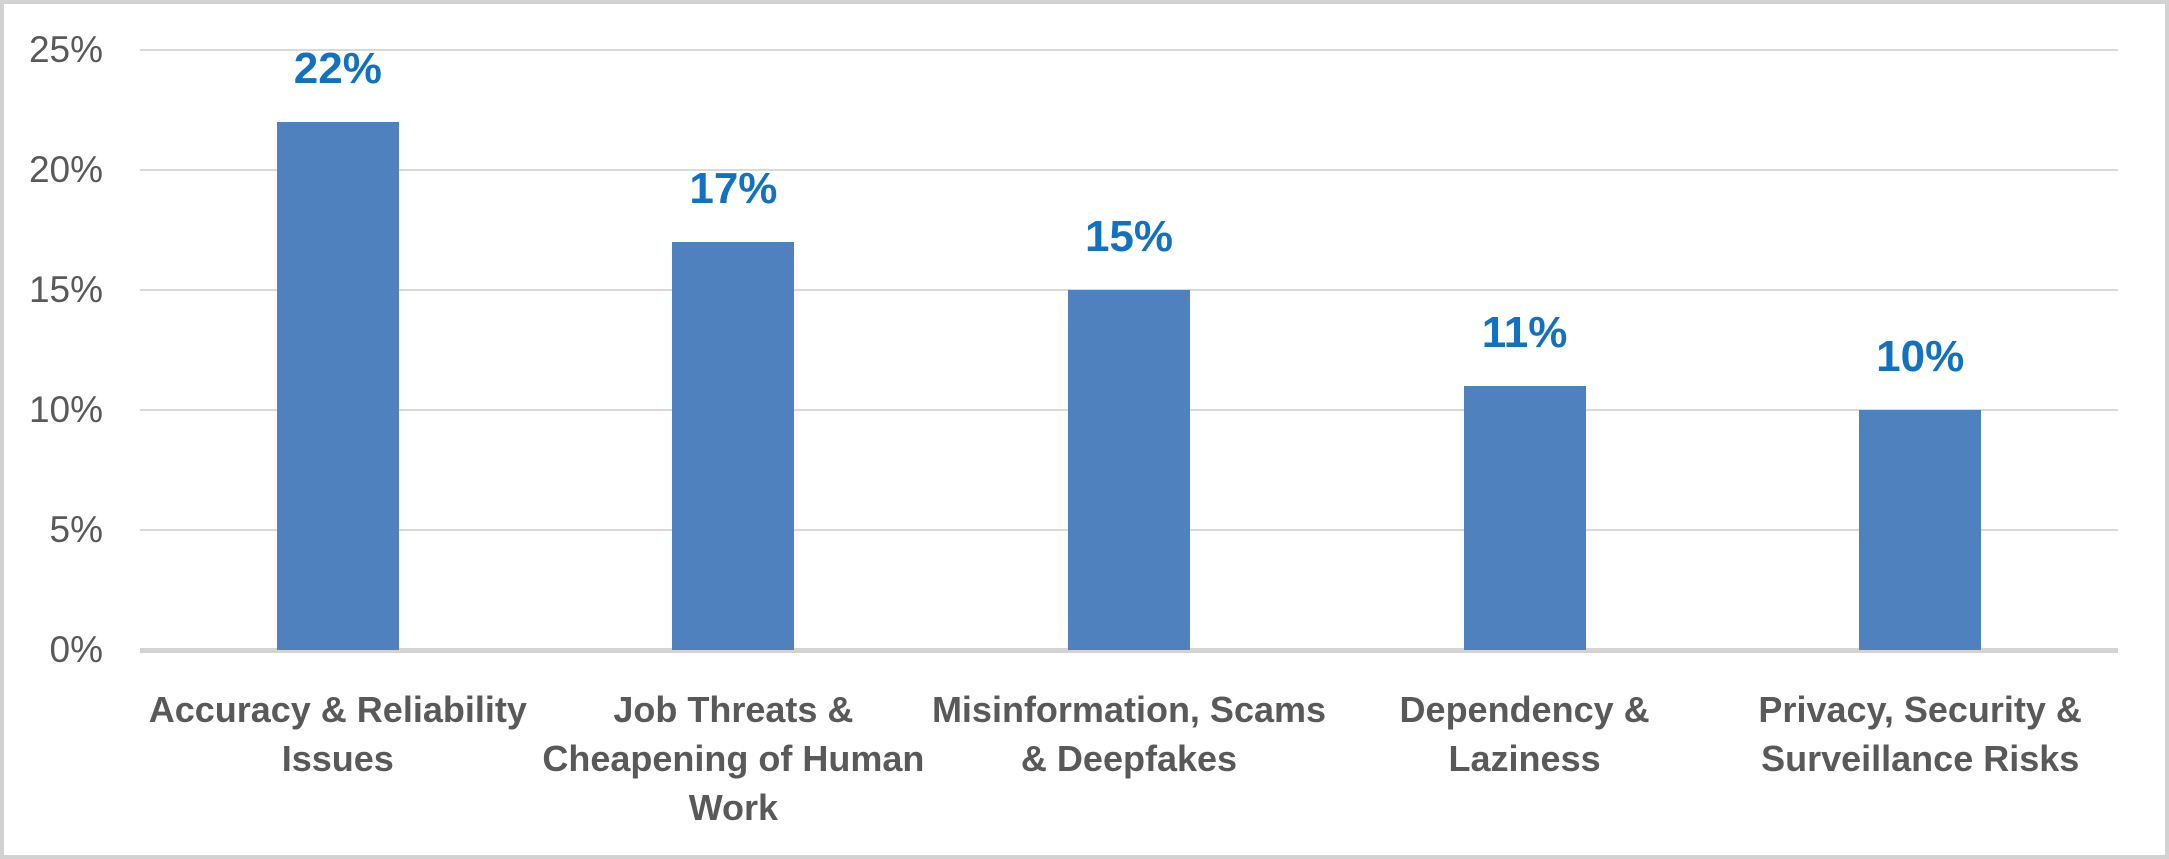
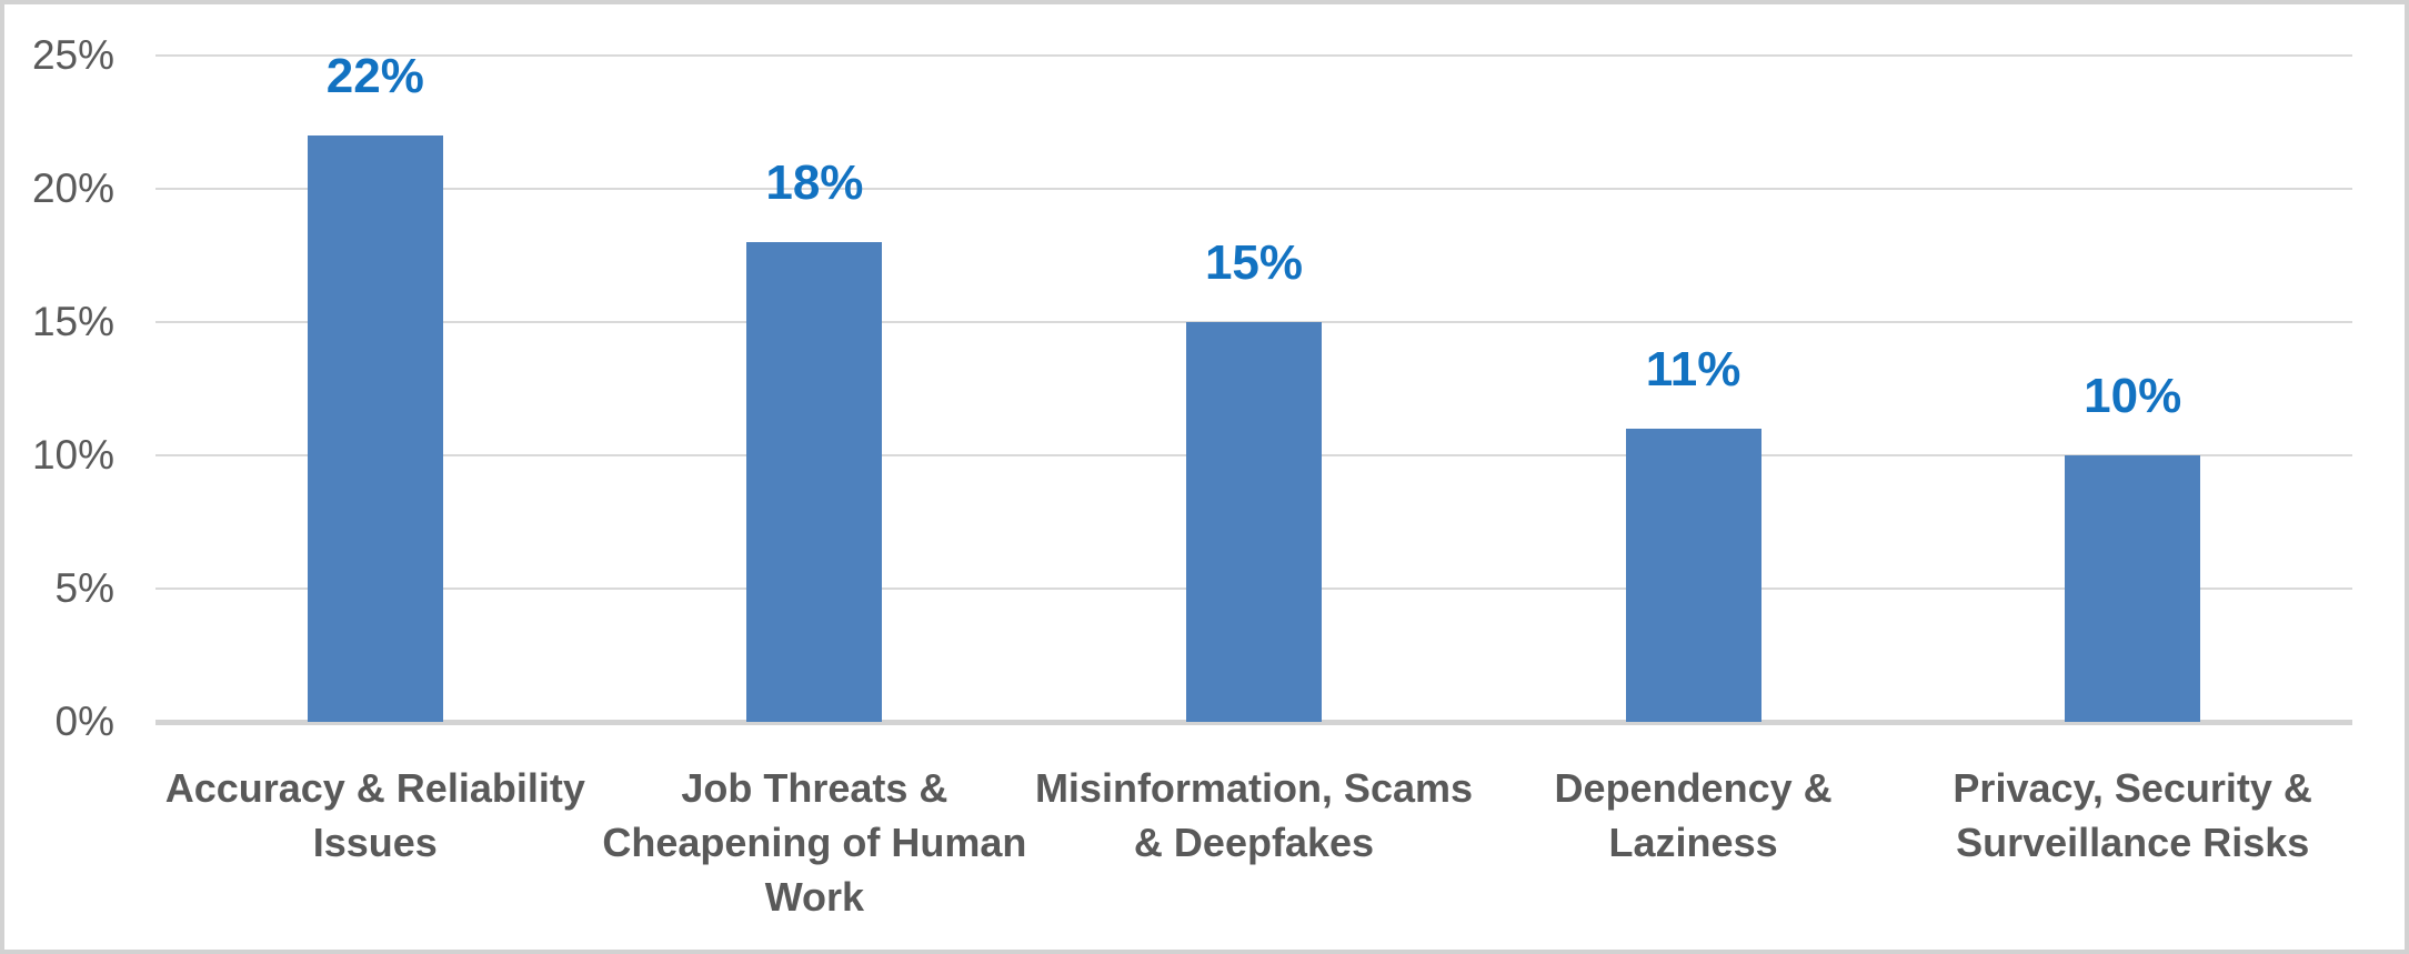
Job Threats & Cheapening of Human Work: 17% -> 18%
